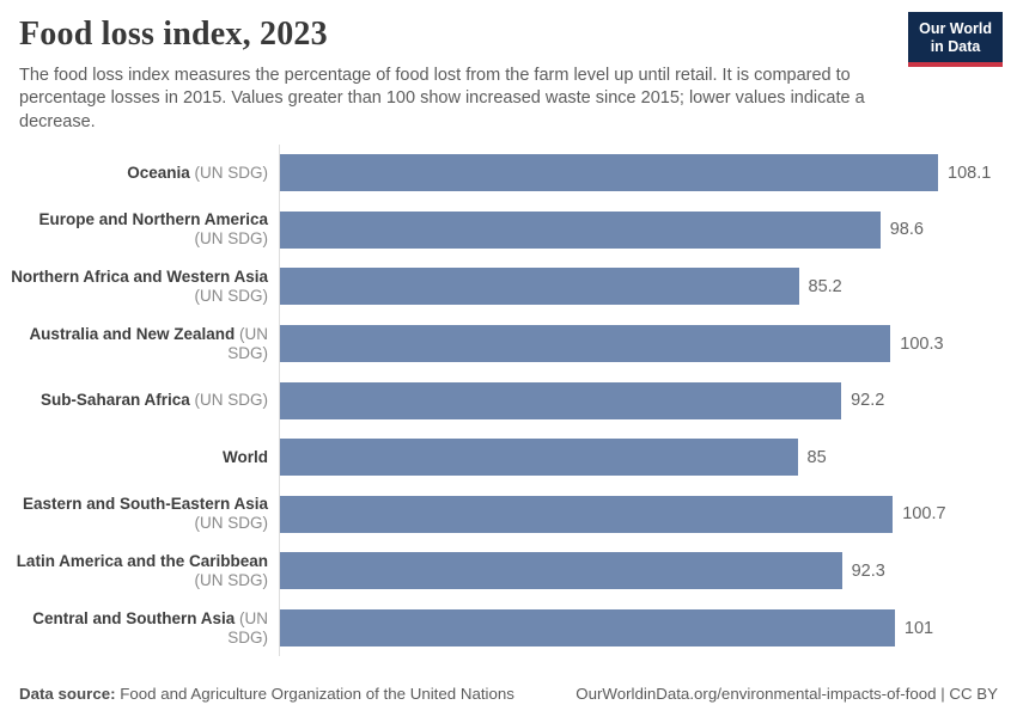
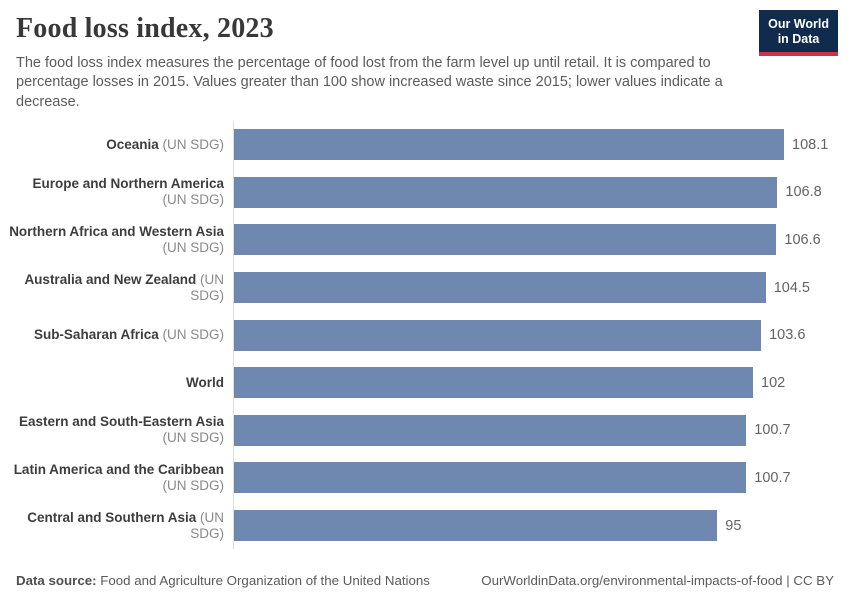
Europe and Northern America: 98.6 -> 106.8
Northern Africa and Western Asia: 85.2 -> 106.6
Australia and New Zealand: 100.3 -> 104.5
Sub-Saharan Africa: 92.2 -> 103.6
World: 85 -> 102
Latin America and the Caribbean: 92.3 -> 100.7
Central and Southern Asia: 101 -> 95
